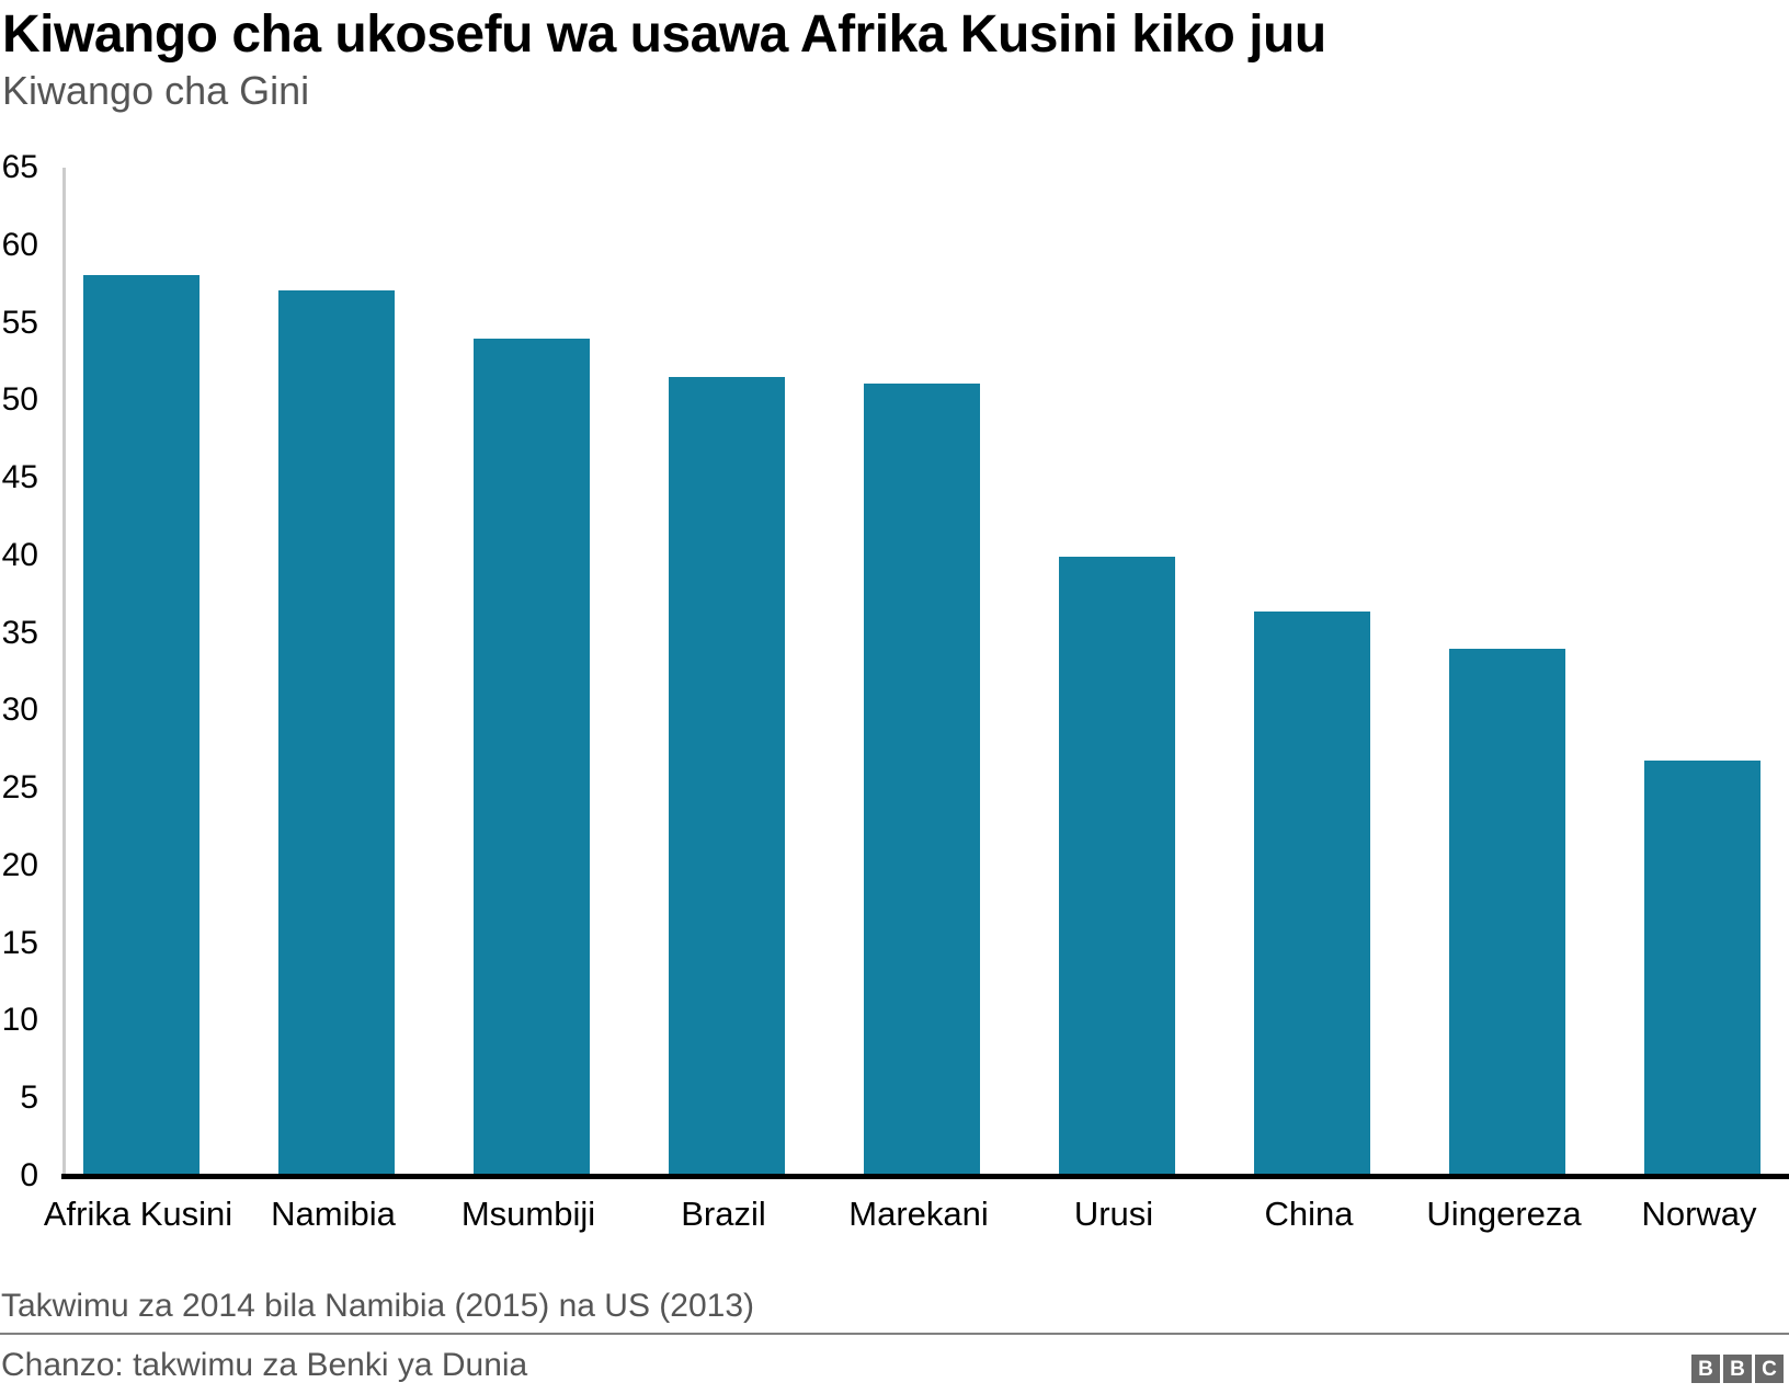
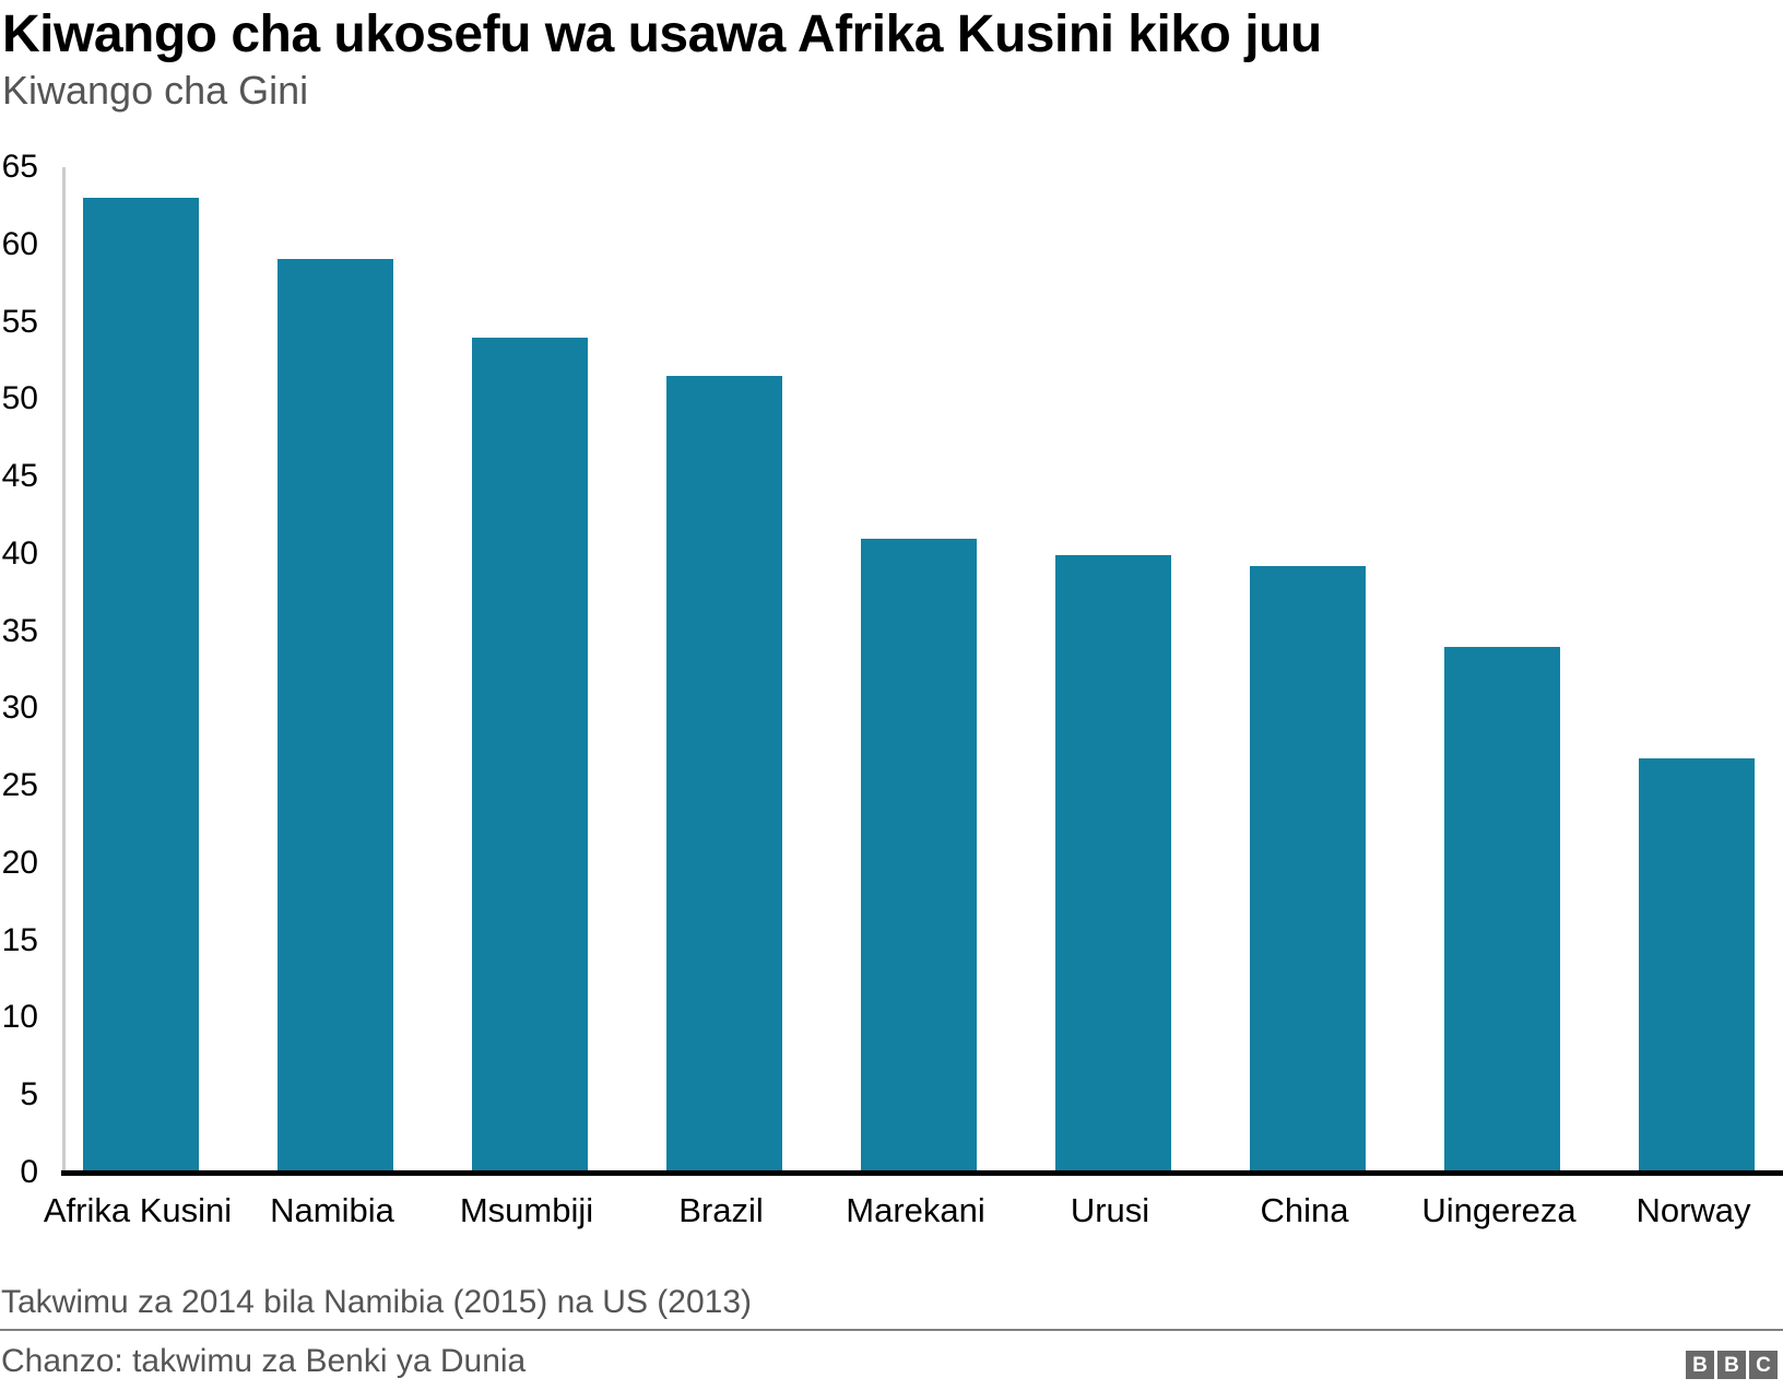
Afrika Kusini: 58.1 -> 63.0
Namibia: 57.1 -> 59.1
Marekani: 51.1 -> 41.0
China: 36.4 -> 39.2
